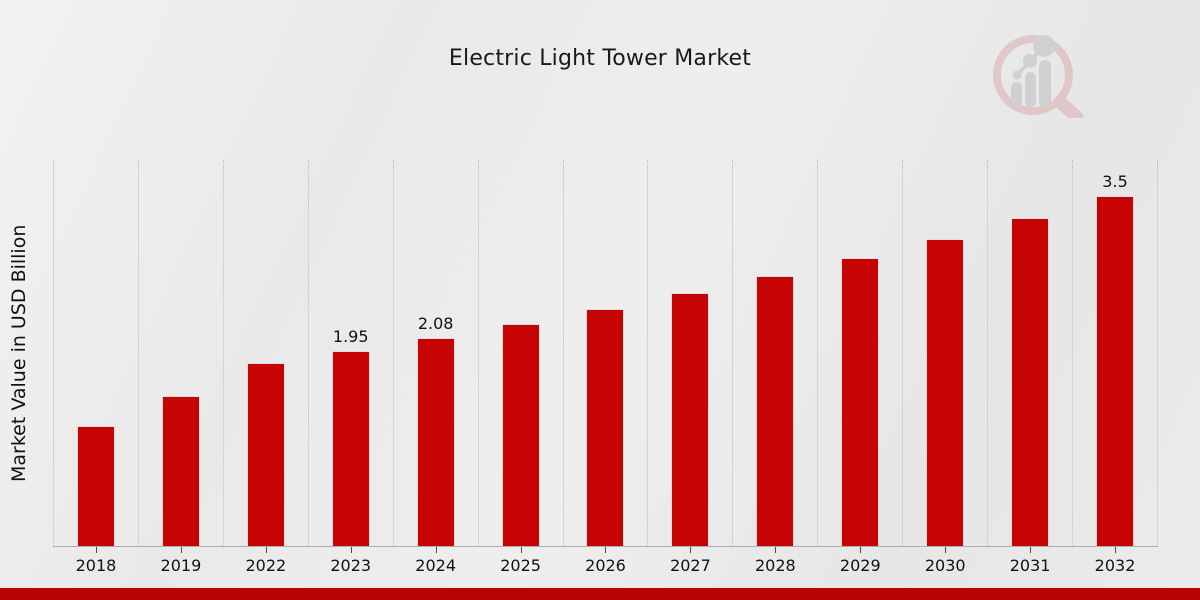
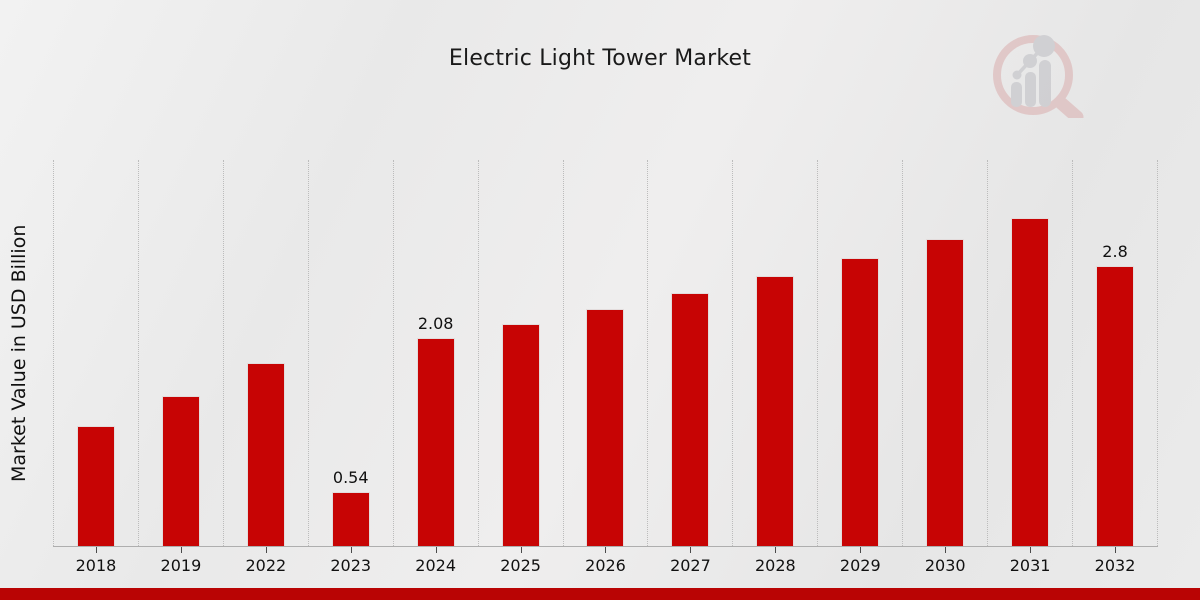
2023: 1.95 -> 0.54
2032: 3.5 -> 2.8
